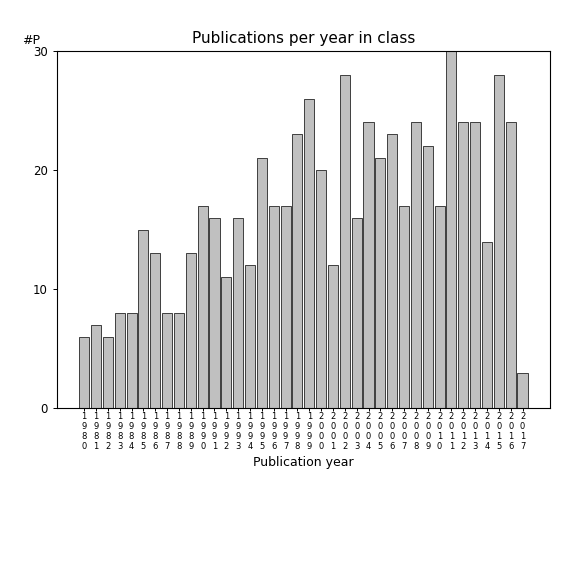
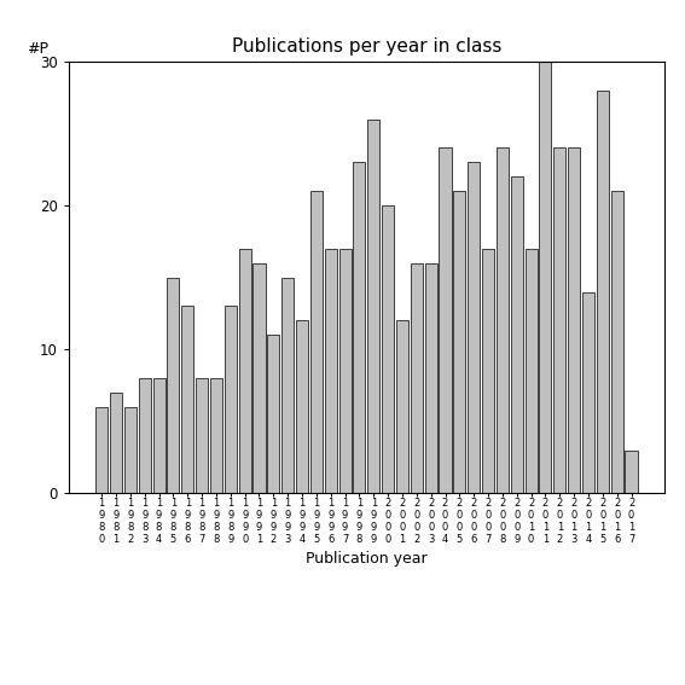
1 9 9 3: 16 -> 15
2 0 0 2: 28 -> 16
2 0 1 6: 24 -> 21
